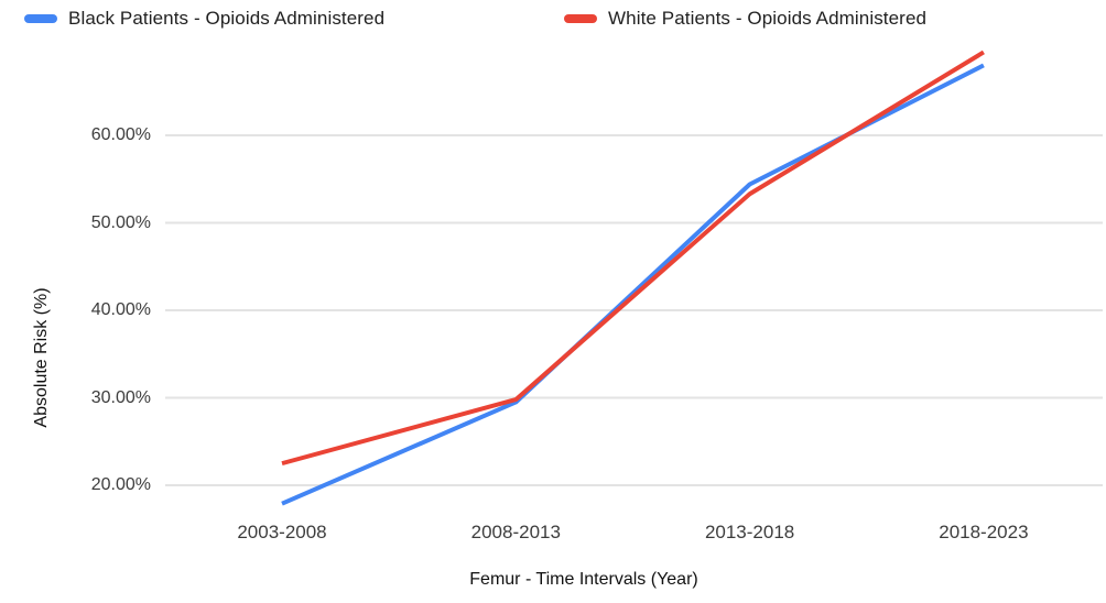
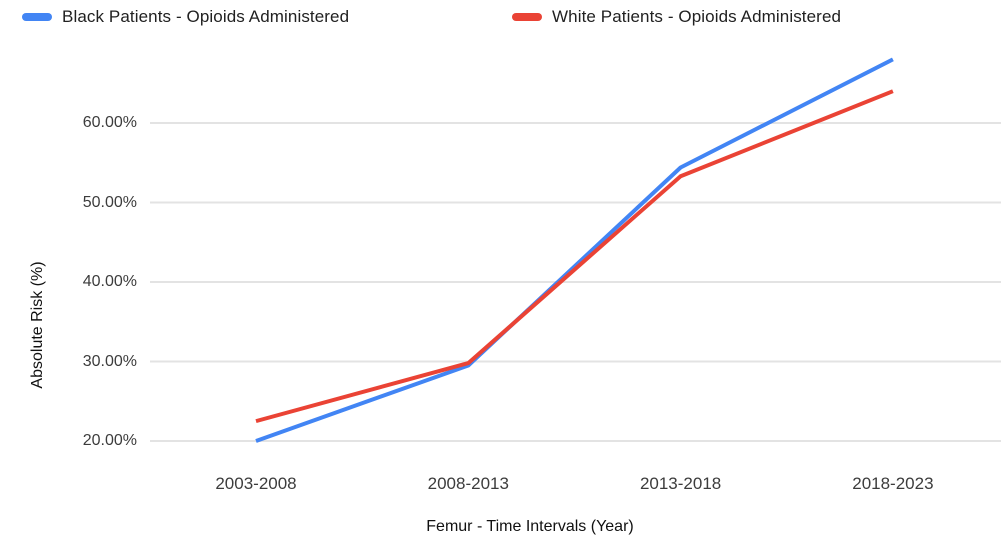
Black Patients - Opioids Administered/2003-2008: 18% -> 20%
White Patients - Opioids Administered/2018-2023: 70% -> 64%
